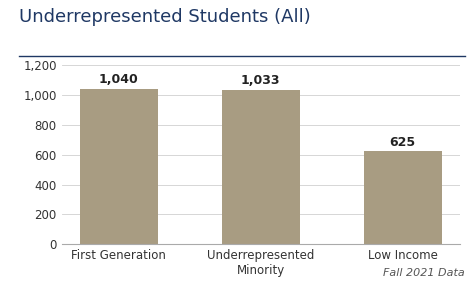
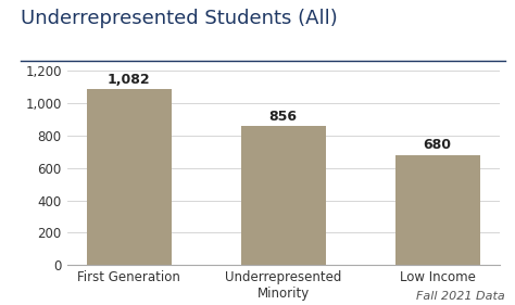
First Generation: 1,040 -> 1,082
Underrepresented Minority: 1,033 -> 856
Low Income: 625 -> 680
